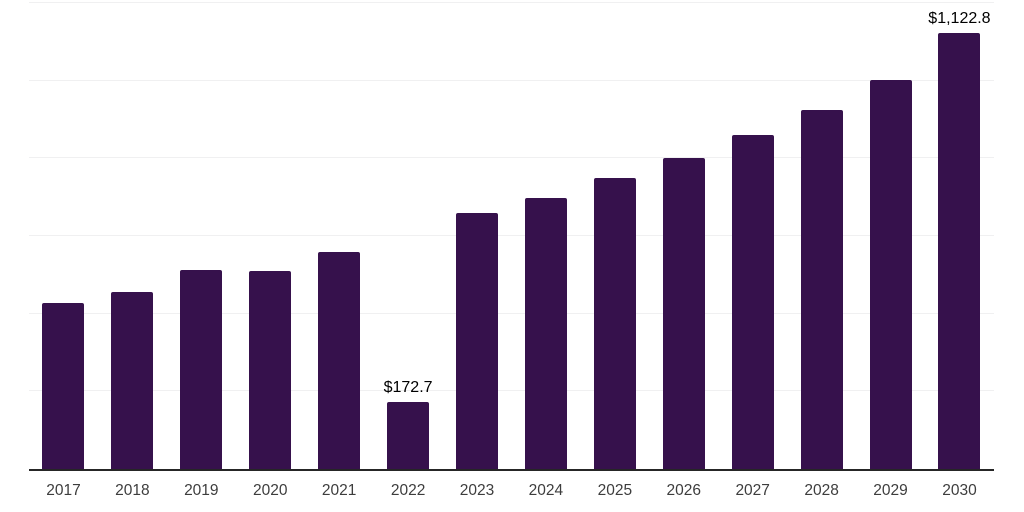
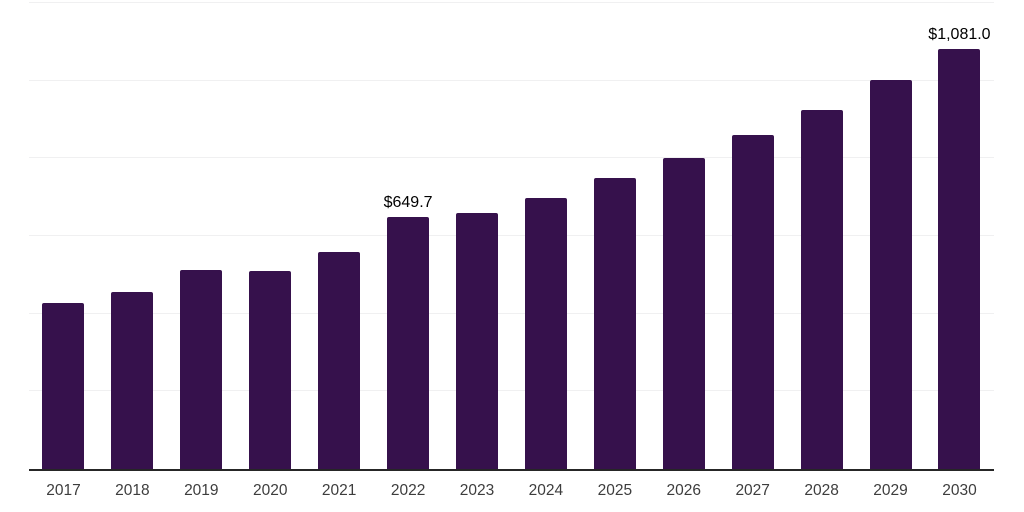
2022: $172.7 -> $649.7
2030: $1,122.8 -> $1,081.0
